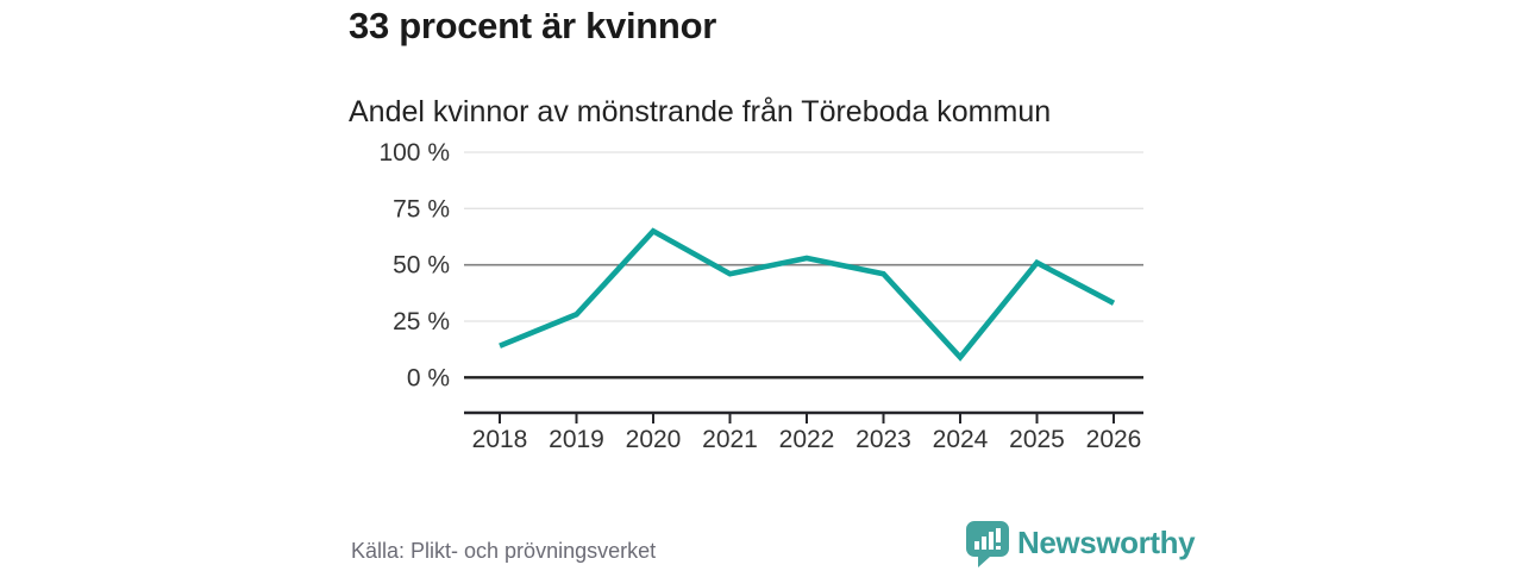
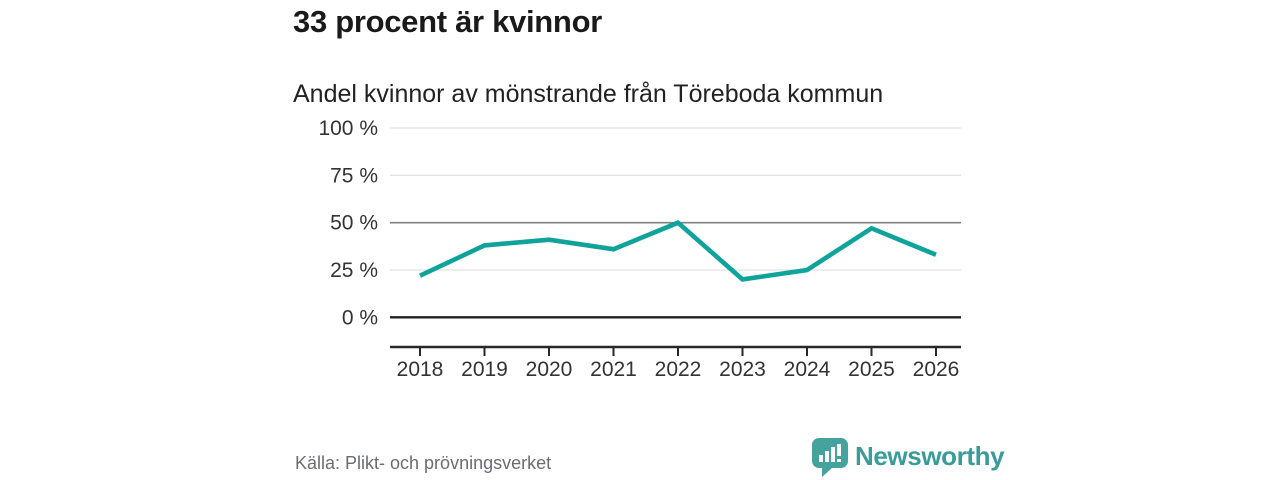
2018: 14% -> 22%
2019: 28% -> 38%
2020: 65% -> 41%
2021: 46% -> 36%
2022: 53% -> 50%
2023: 46% -> 20%
2024: 9% -> 25%
2025: 51% -> 47%
